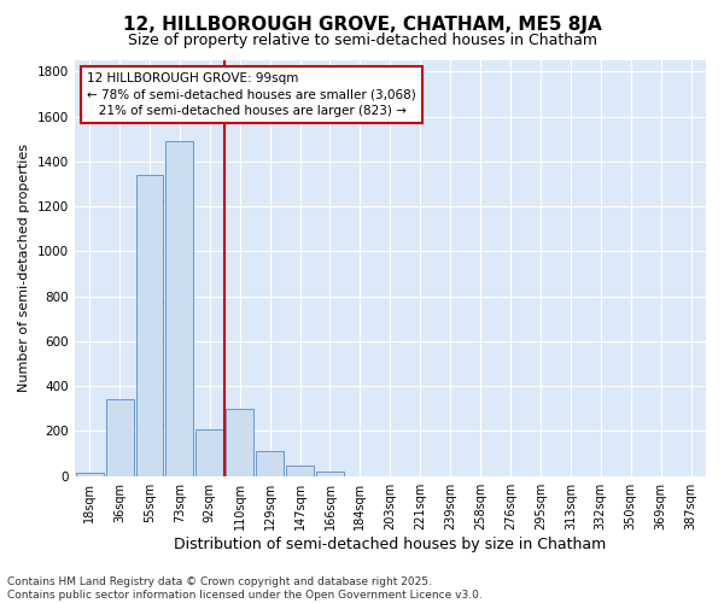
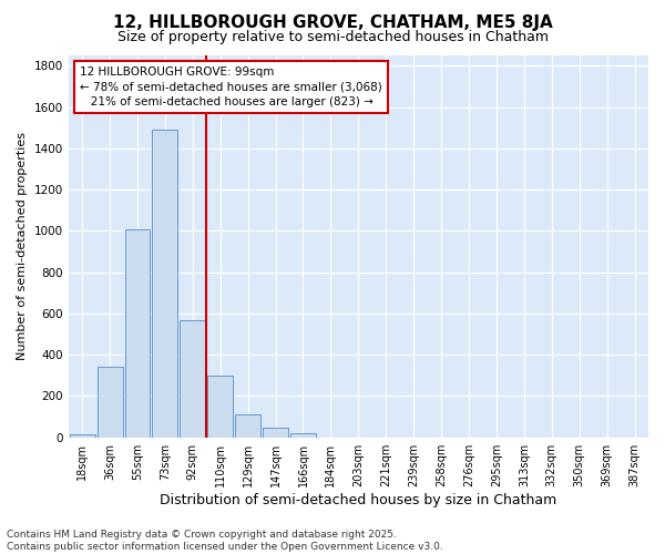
55sqm: 1340 -> 1010
92sqm: 210 -> 570
